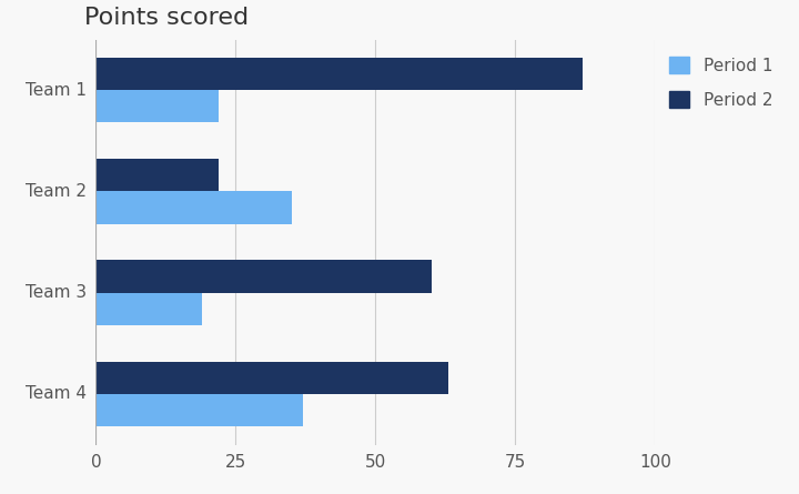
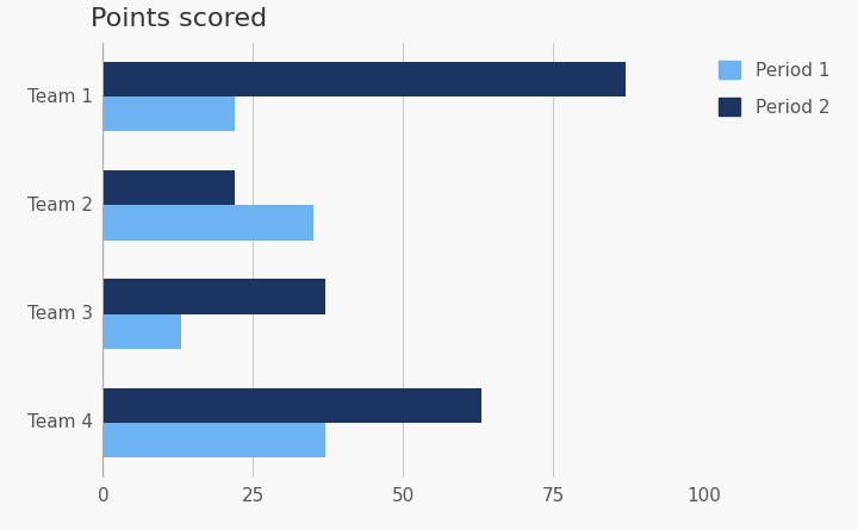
Period 2/Team 3: 60 -> 37
Period 1/Team 3: 19 -> 13
